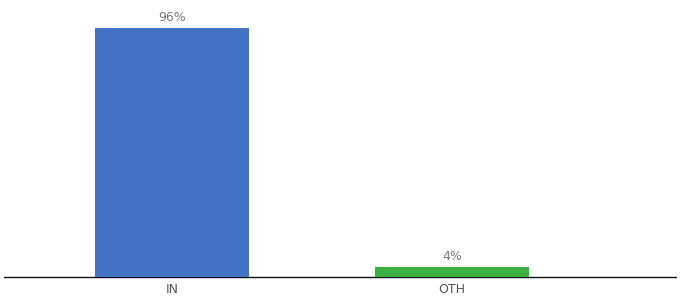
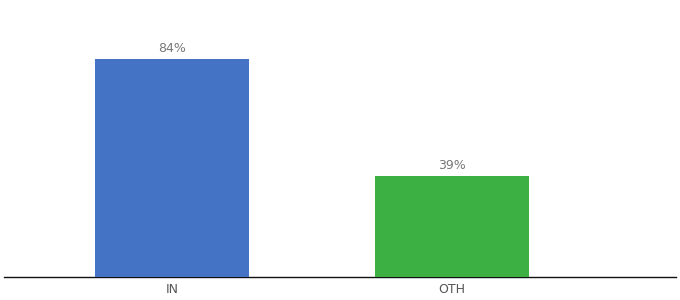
IN: 96% -> 84%
OTH: 4% -> 39%
